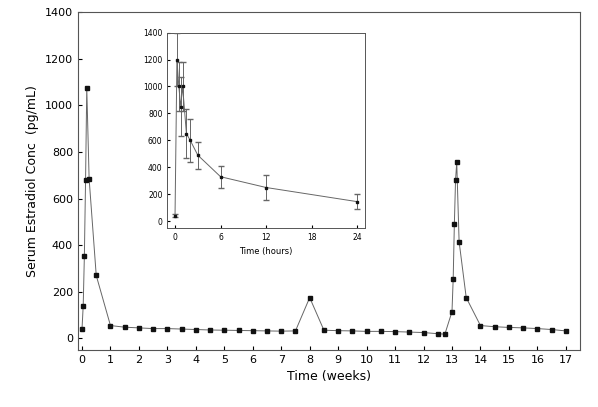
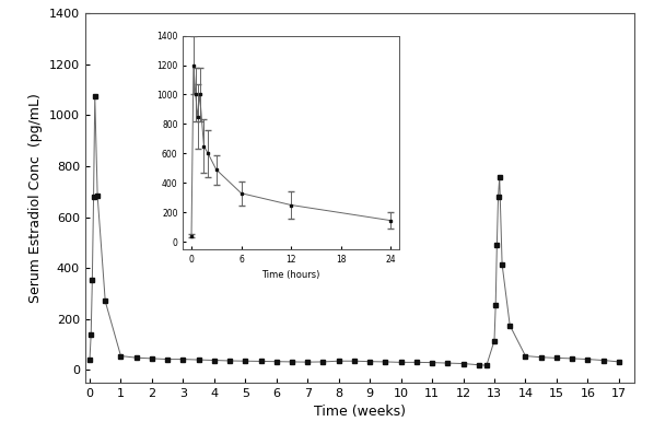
8: 175 -> 35
